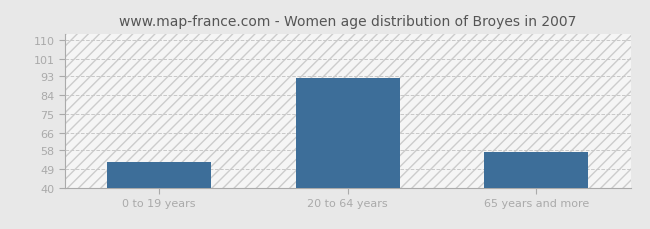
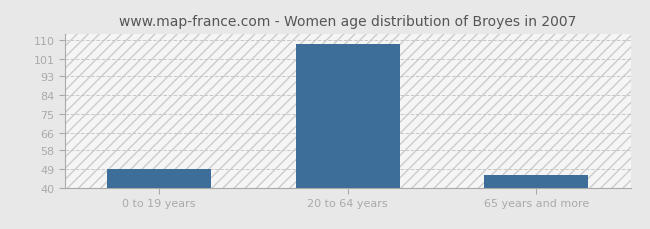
0 to 19 years: 52 -> 49
20 to 64 years: 92 -> 108
65 years and more: 57 -> 46
